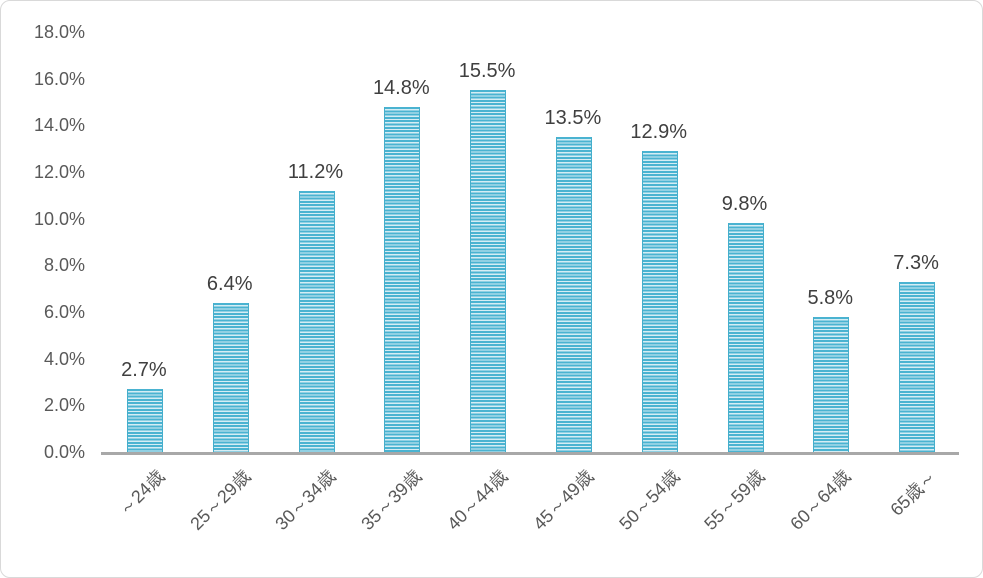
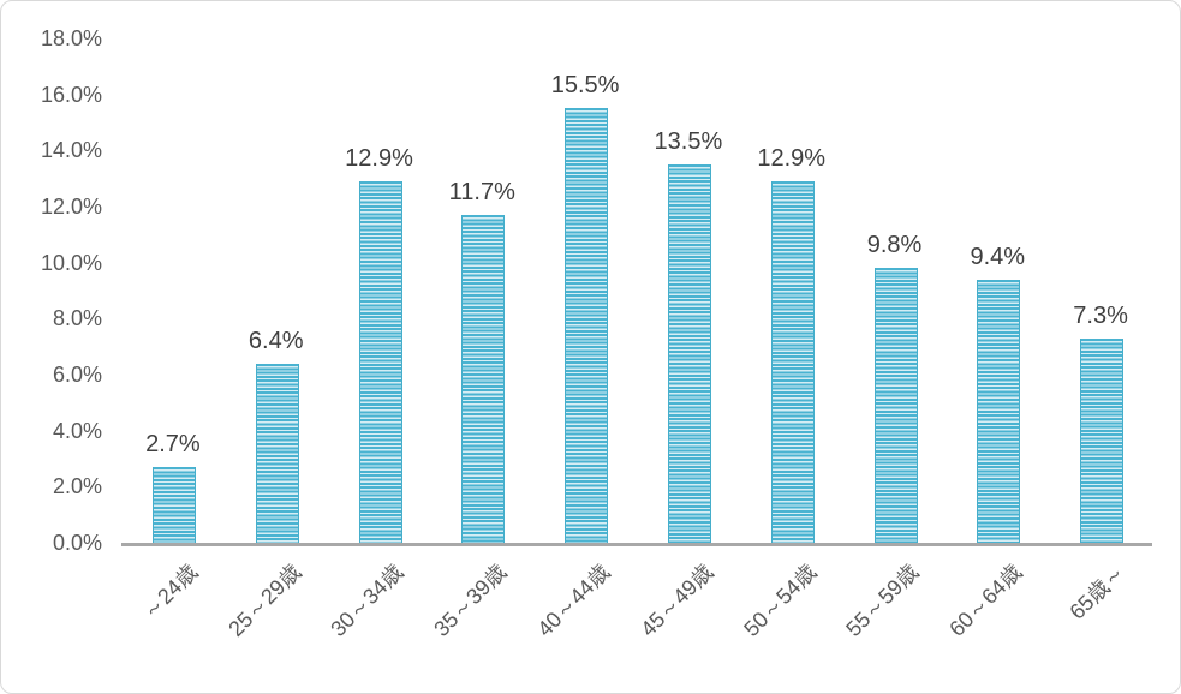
30～34歳: 11.2% -> 12.9%
35～39歳: 14.8% -> 11.7%
60～64歳: 5.8% -> 9.4%
